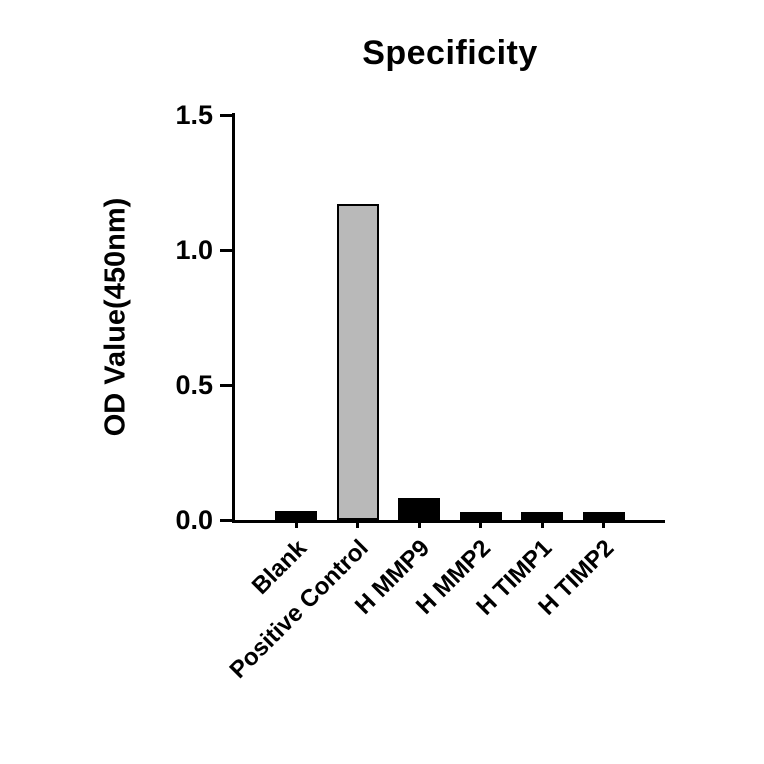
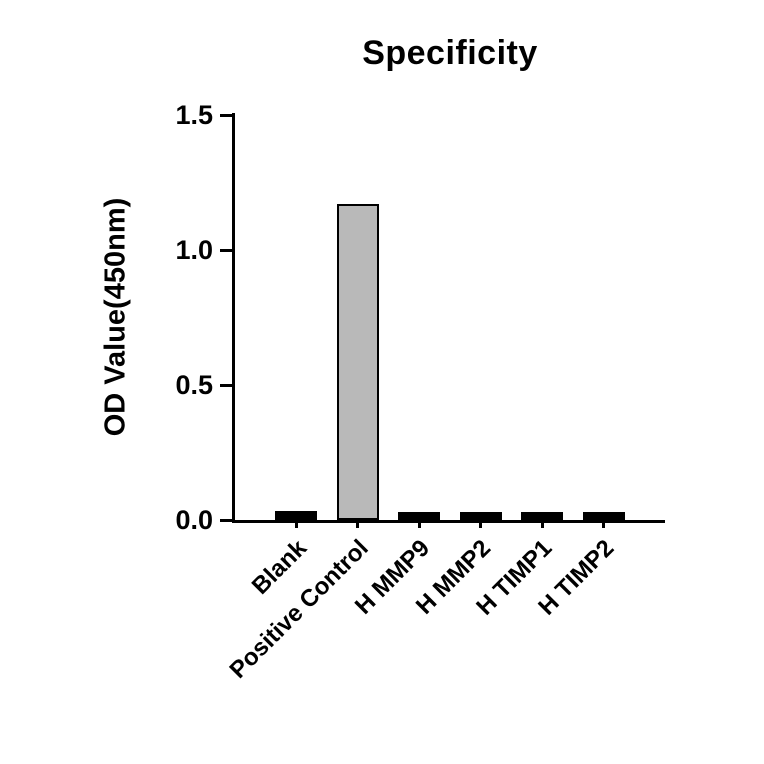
H MMP9: 0.08 -> 0.03
